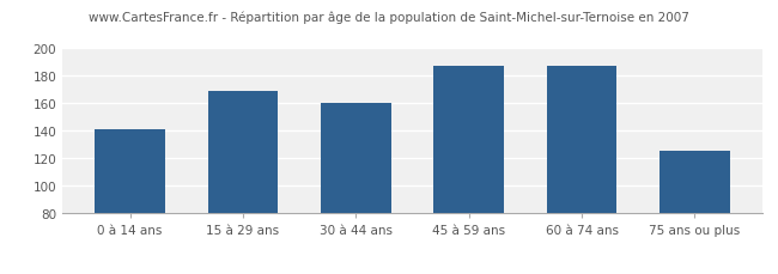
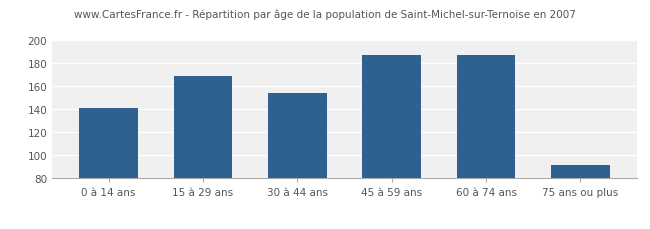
30 à 44 ans: 160 -> 154
75 ans ou plus: 126 -> 92
